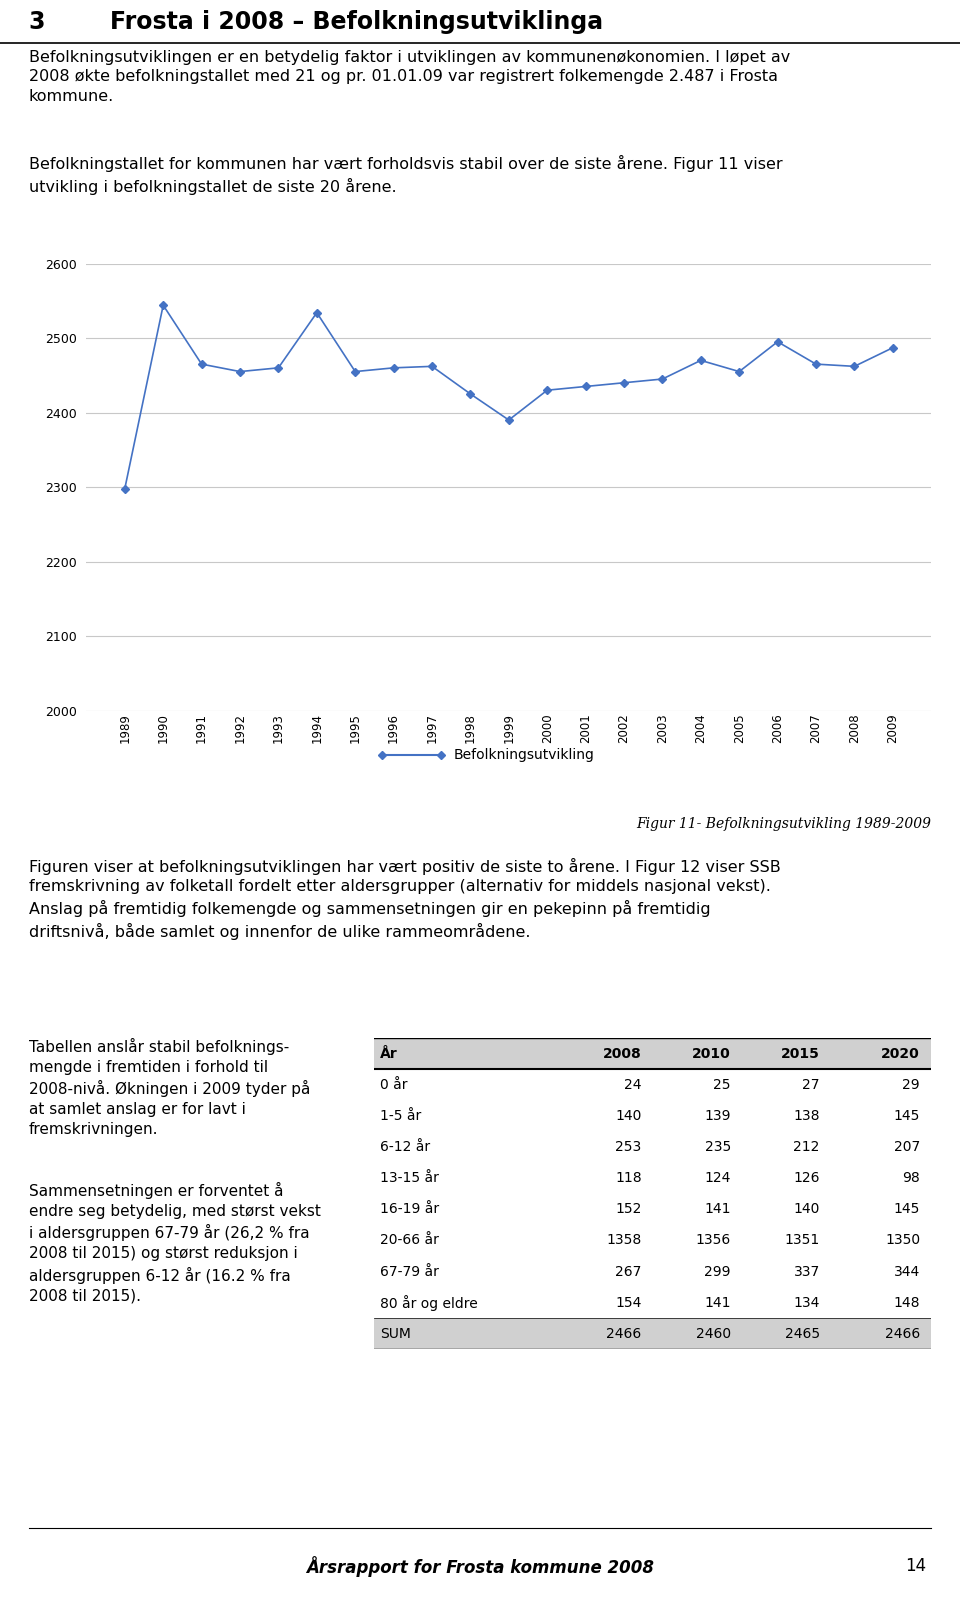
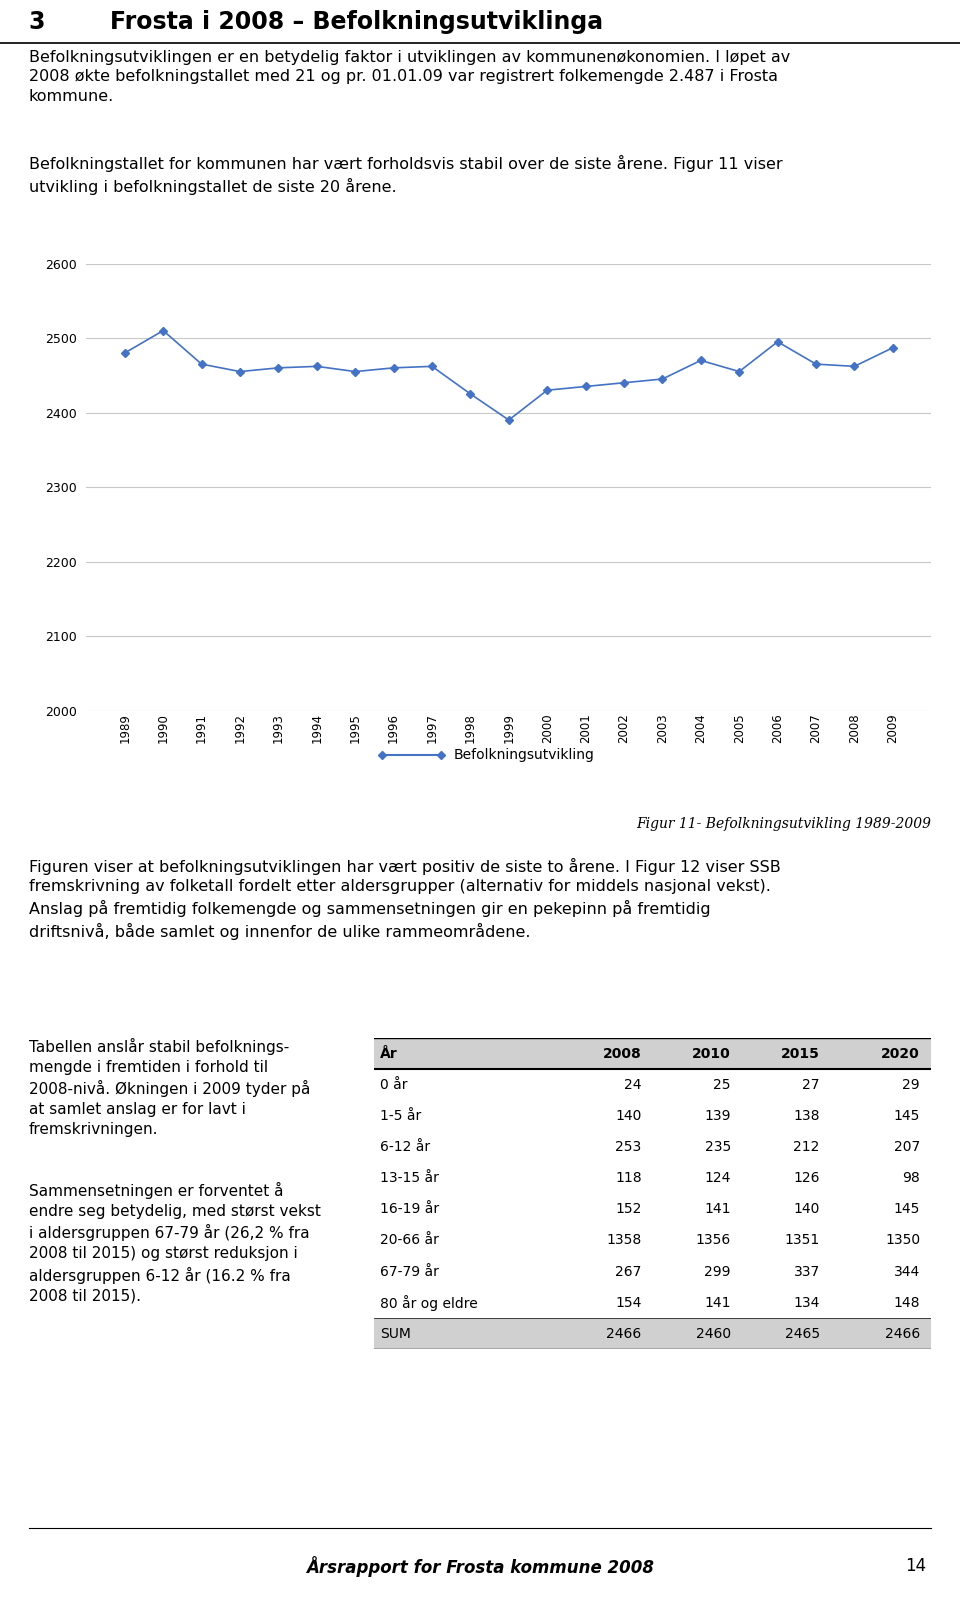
1989: 2298 -> 2480
1990: 2544 -> 2510
1994: 2534 -> 2462
